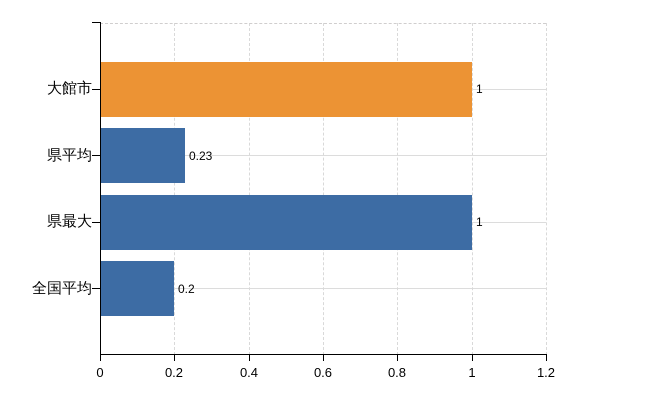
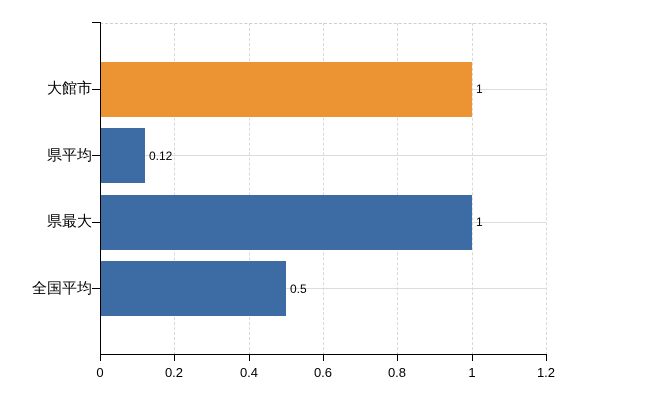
県平均: 0.23 -> 0.12
全国平均: 0.2 -> 0.5
